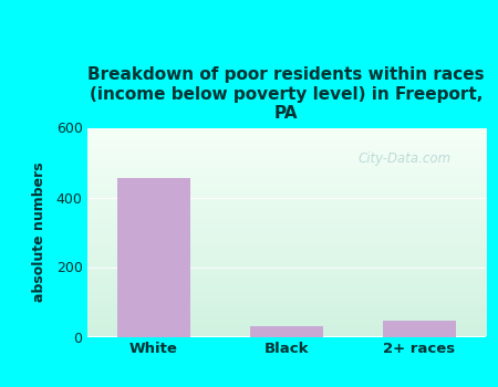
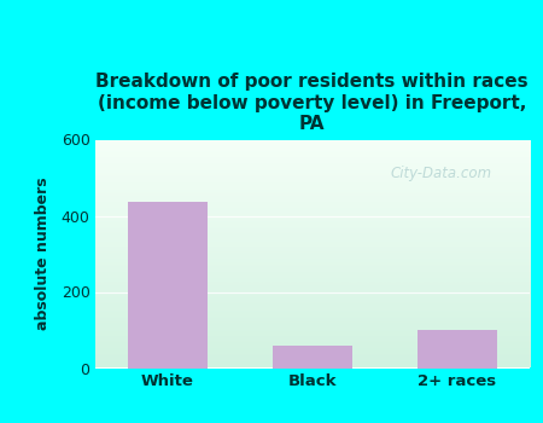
White: 455 -> 435
Black: 30 -> 60
2+ races: 45 -> 100
